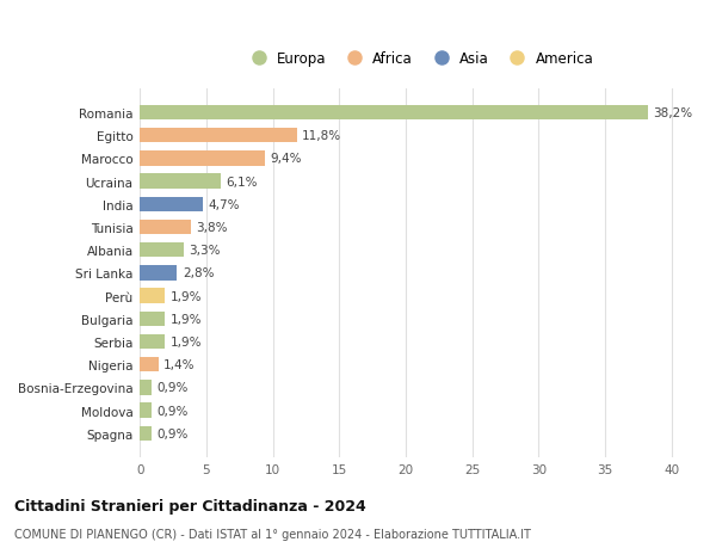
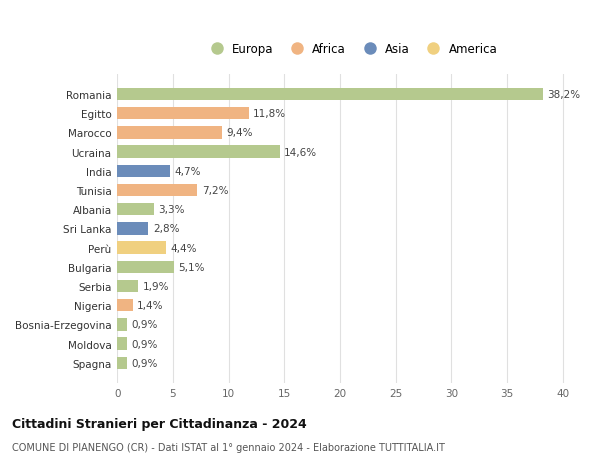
Ucraina: 6,1% -> 14,6%
Tunisia: 3,8% -> 7,2%
Perù: 1,9% -> 4,4%
Bulgaria: 1,9% -> 5,1%
